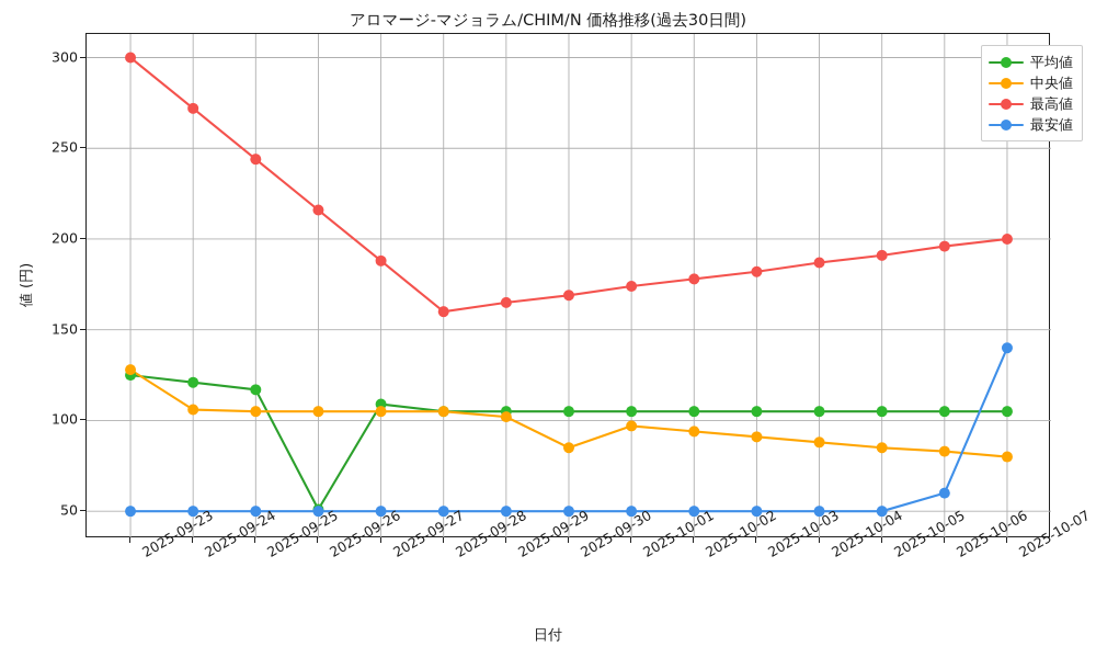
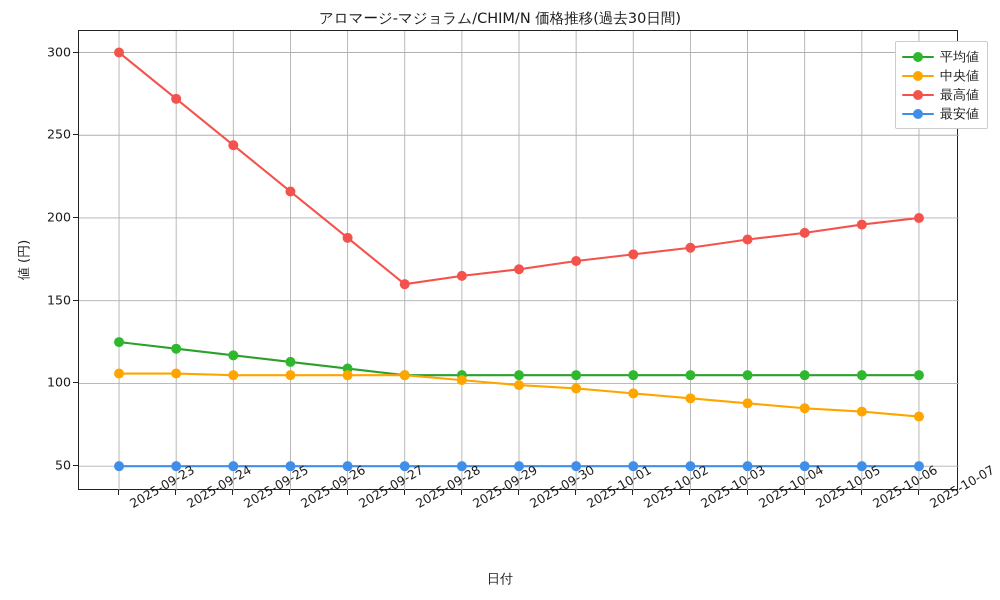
中央値/2025-09-23: 128 -> 106
平均値/2025-09-26: 51 -> 113
中央値/2025-09-30: 85 -> 99
最安値/2025-10-06: 60 -> 50
最安値/2025-10-07: 140 -> 50
